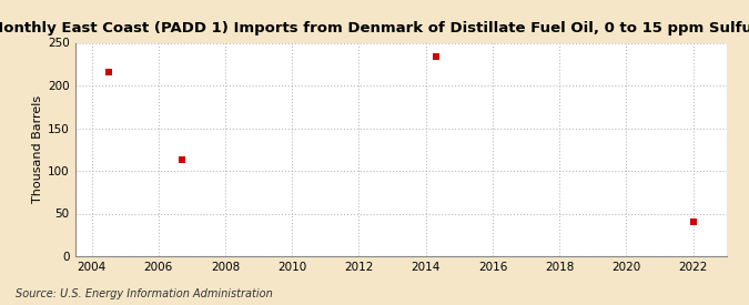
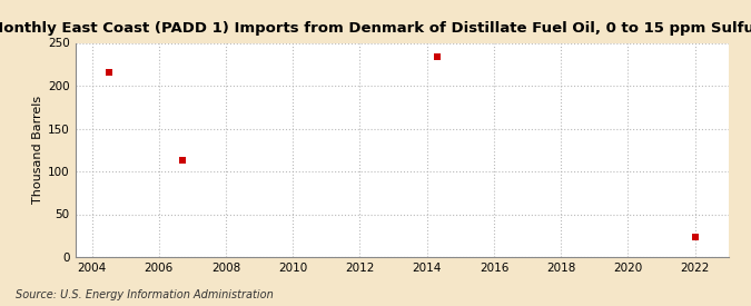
2022: 40 -> 24
